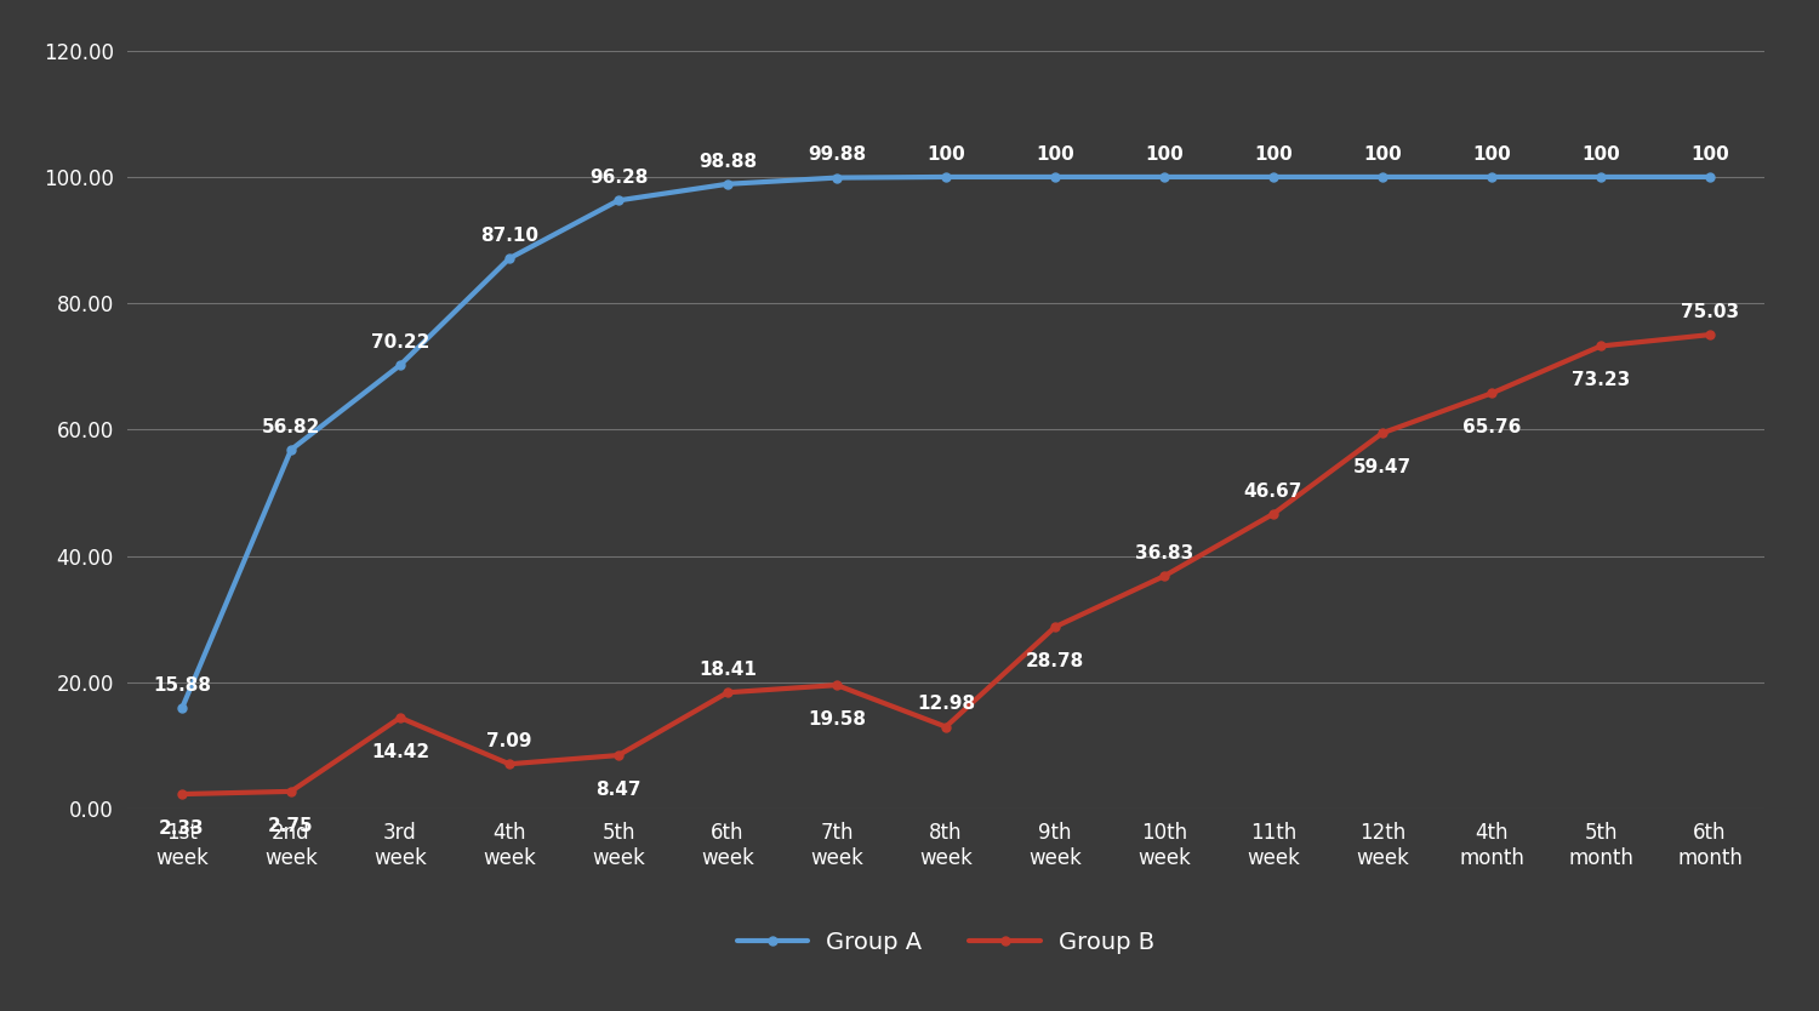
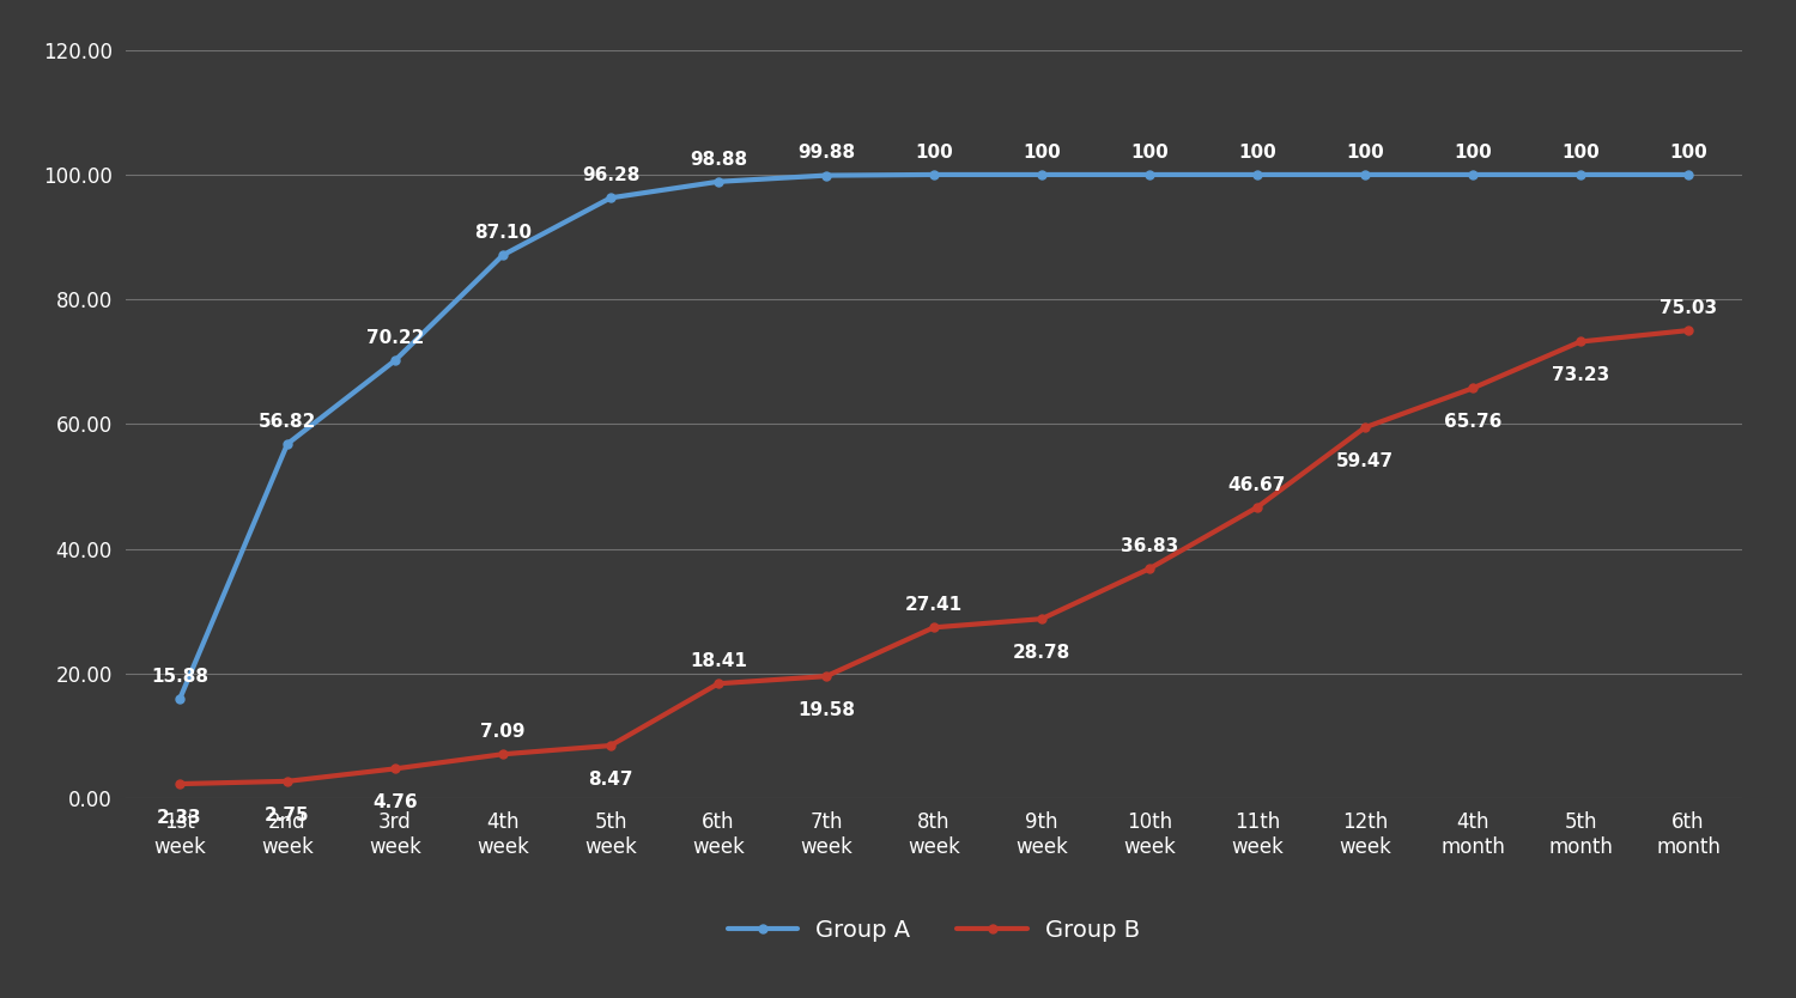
Group B/3rd week: 14.42 -> 4.76
Group B/8th week: 12.98 -> 27.41
